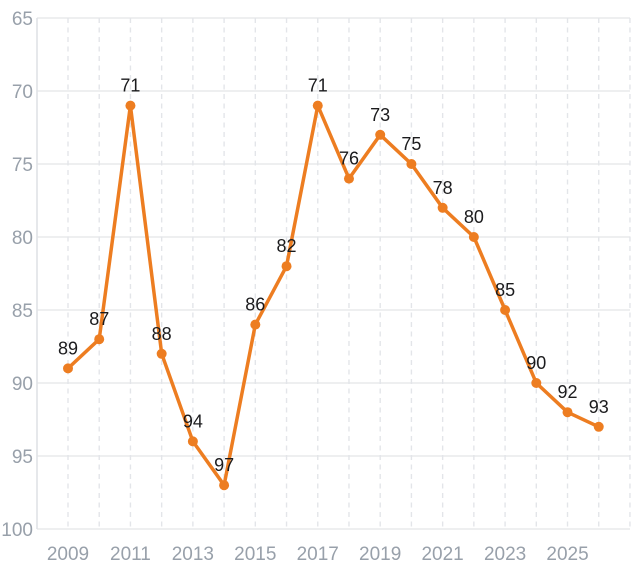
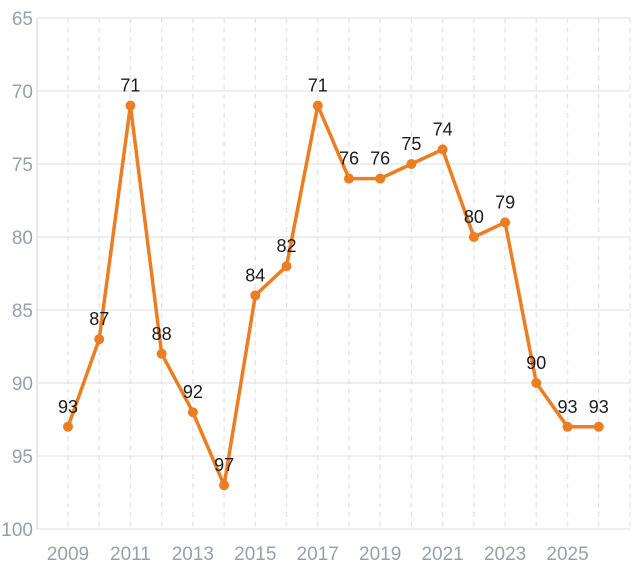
2009: 89 -> 93
2013: 94 -> 92
2015: 86 -> 84
2019: 73 -> 76
2021: 78 -> 74
2023: 85 -> 79
2025: 92 -> 93
